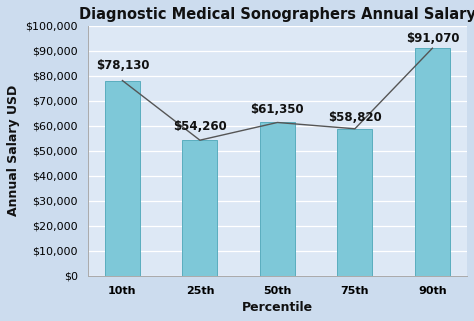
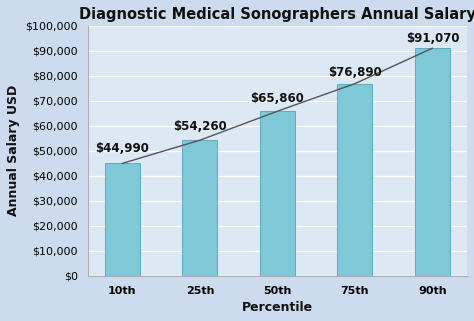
10th: $78,130 -> $44,990
50th: $61,350 -> $65,860
75th: $58,820 -> $76,890
